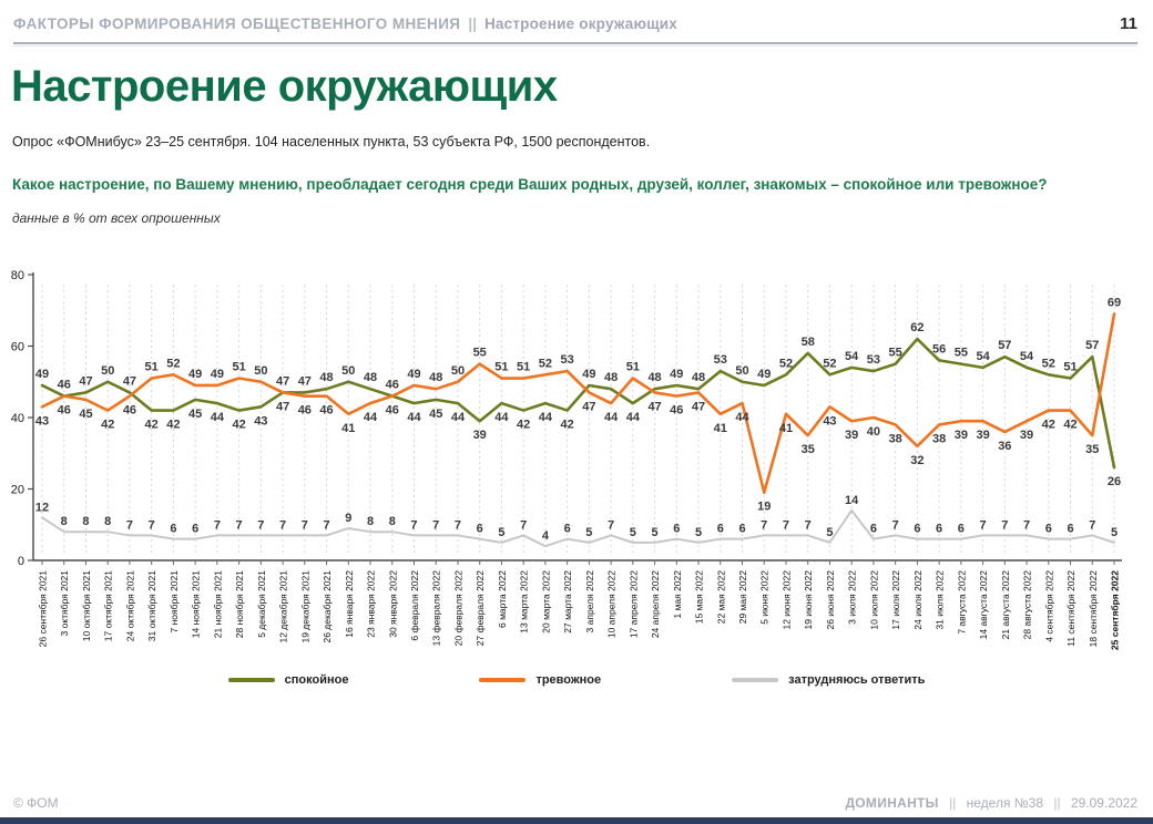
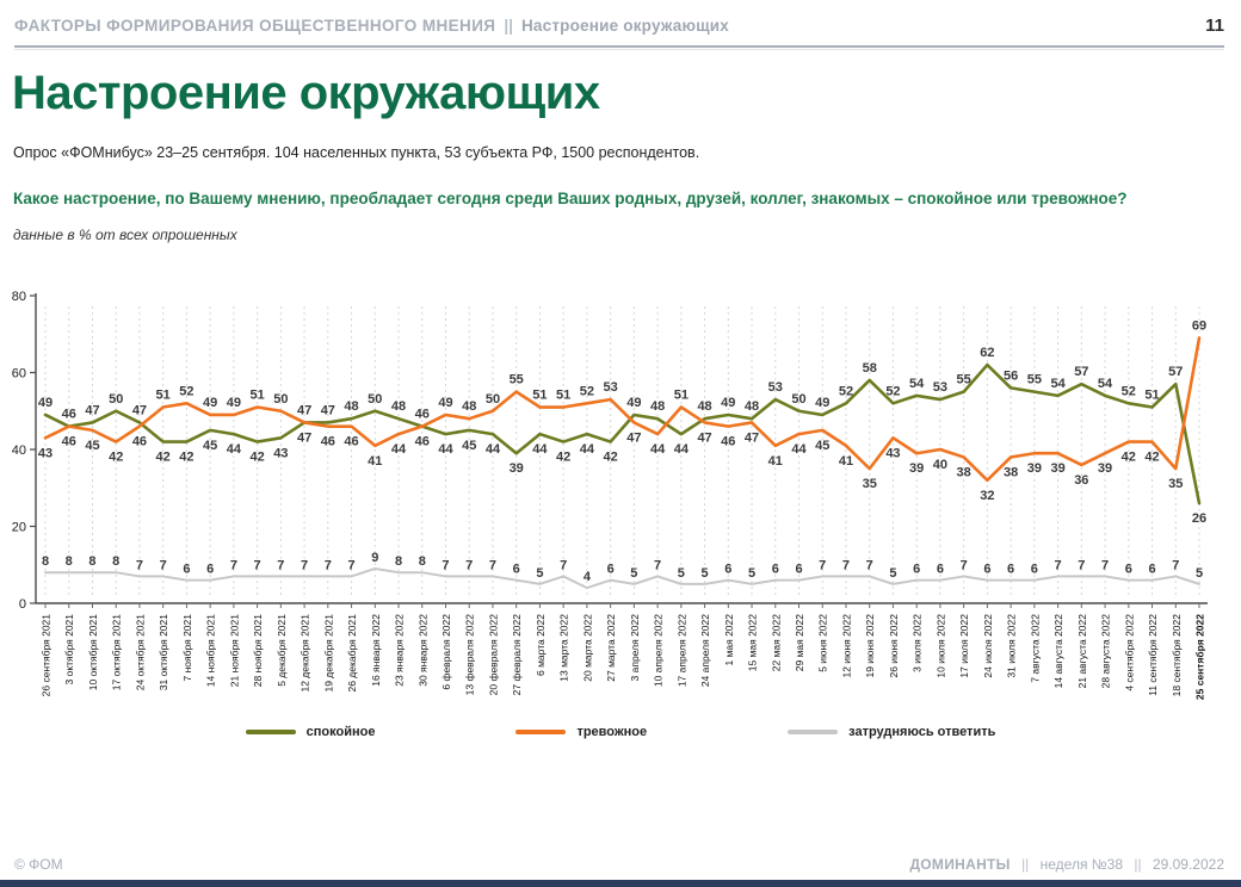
затрудняюсь ответить/26 сентября 2021: 12 -> 8
тревожное/5 июня 2022: 19 -> 45
затрудняюсь ответить/3 июля 2022: 14 -> 6
